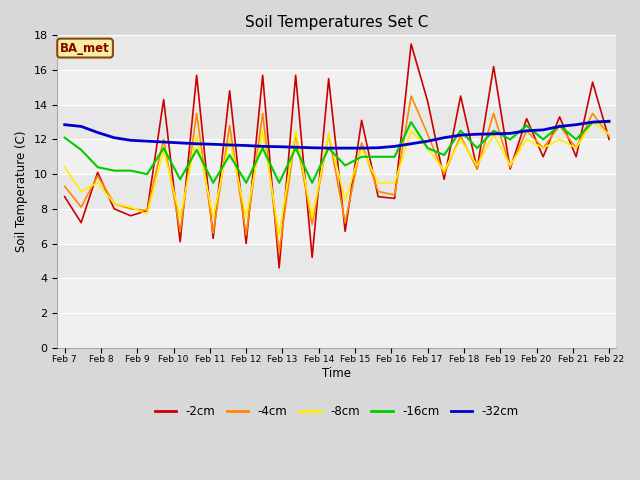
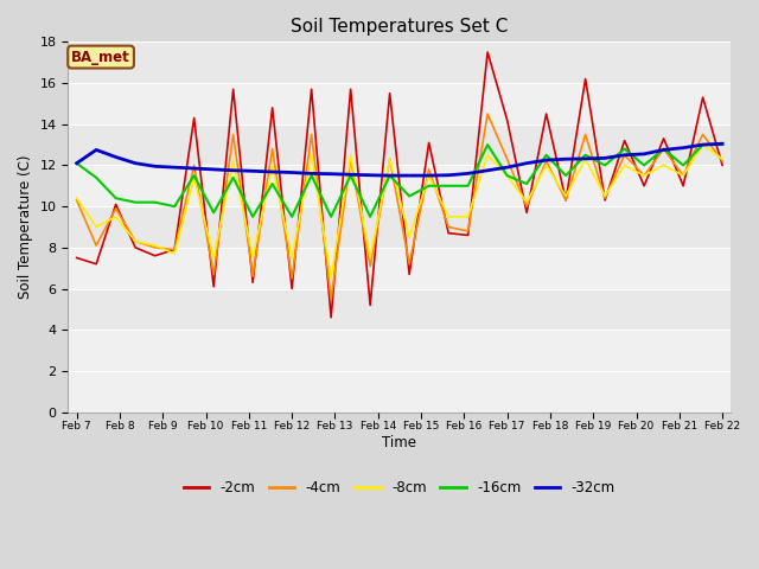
-2cm/Feb 7: 8.7 -> 7.5
-4cm/Feb 7: 9.3 -> 10.3
-32cm/Feb 7: 12.8 -> 12.1
